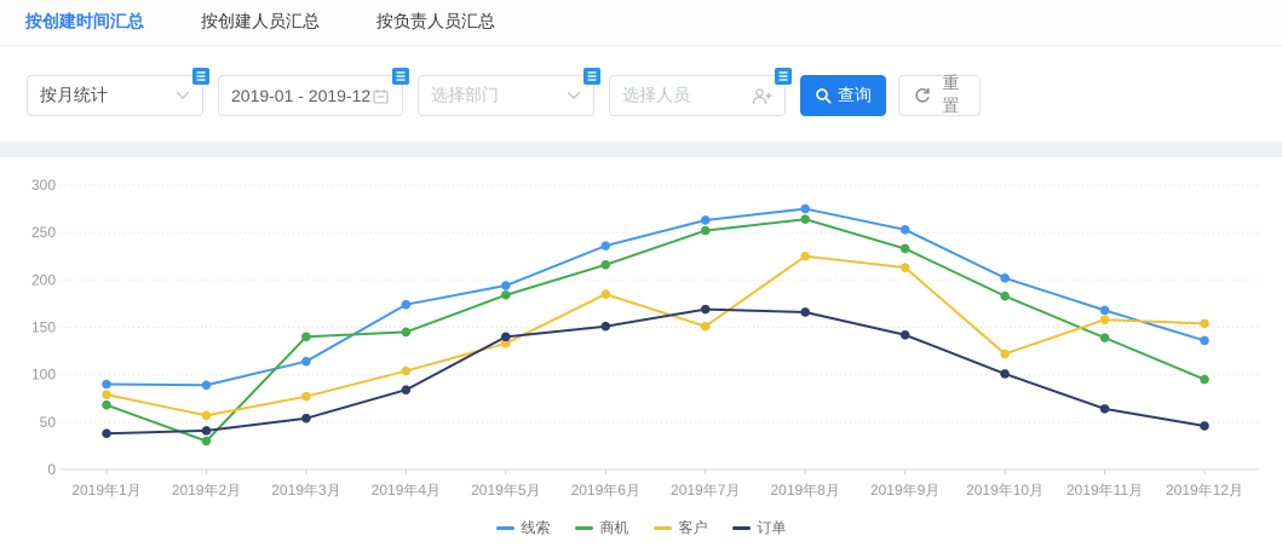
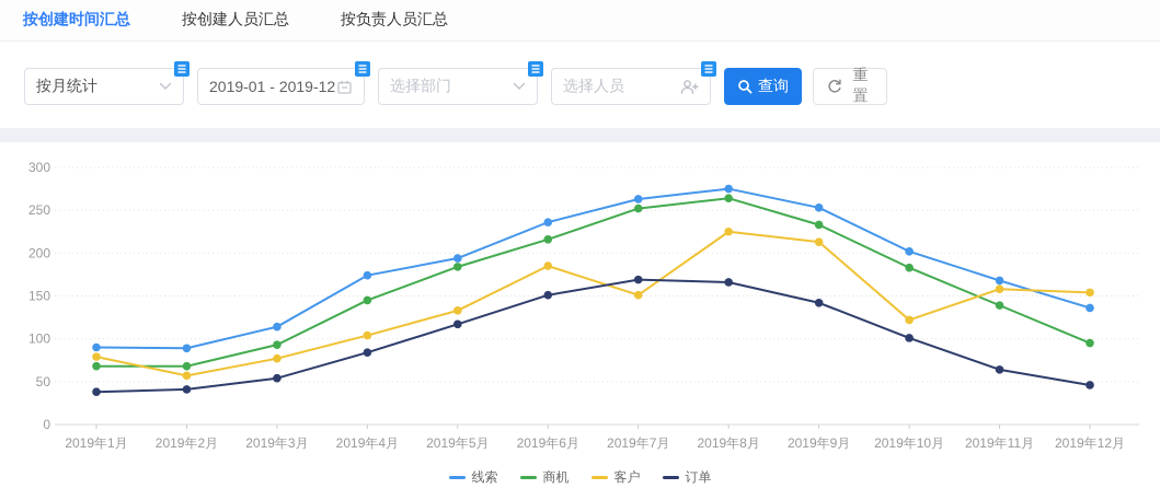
商机/2019年2月: 30 -> 70
商机/2019年3月: 140 -> 90
订单/2019年5月: 140 -> 120
